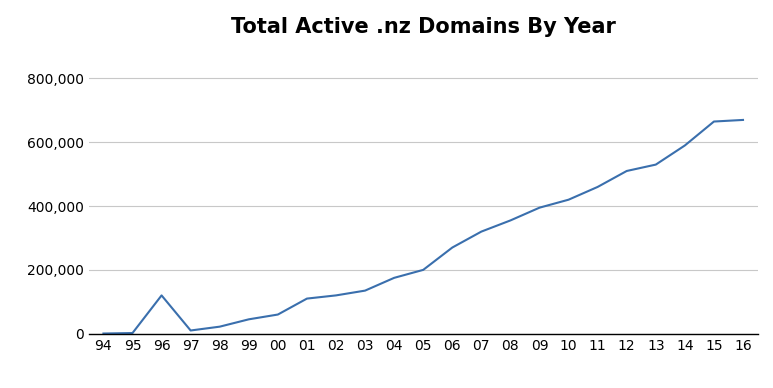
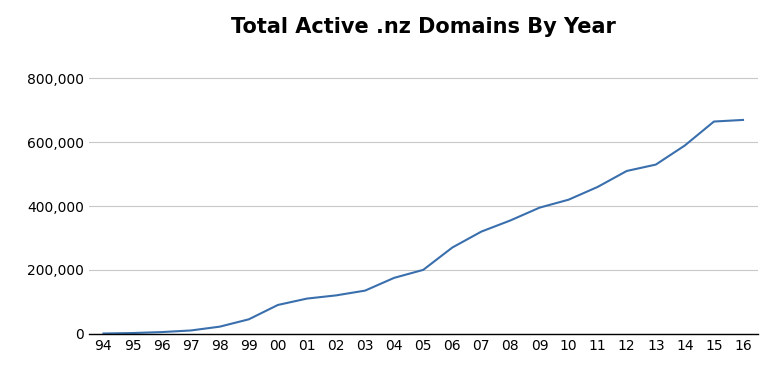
96: 120,000 -> 5,000
00: 60,000 -> 90,000
